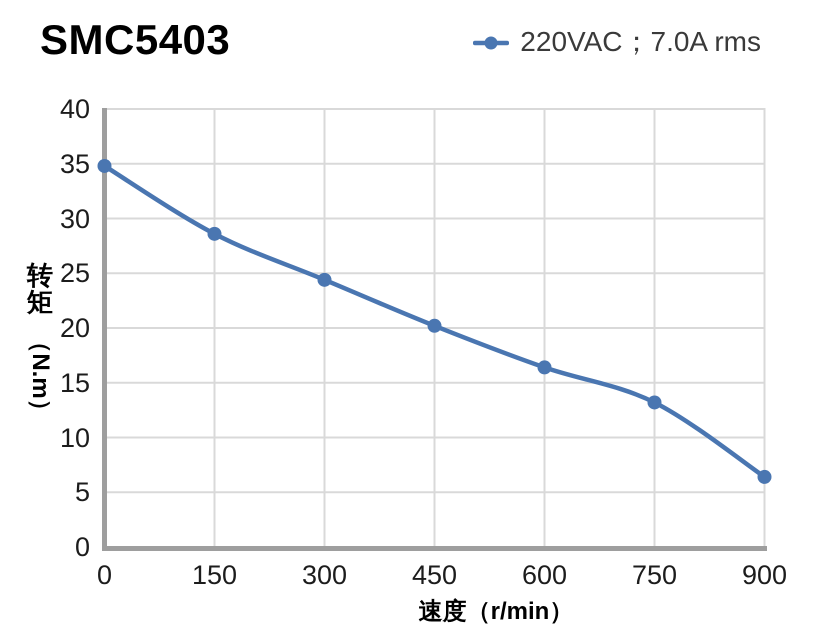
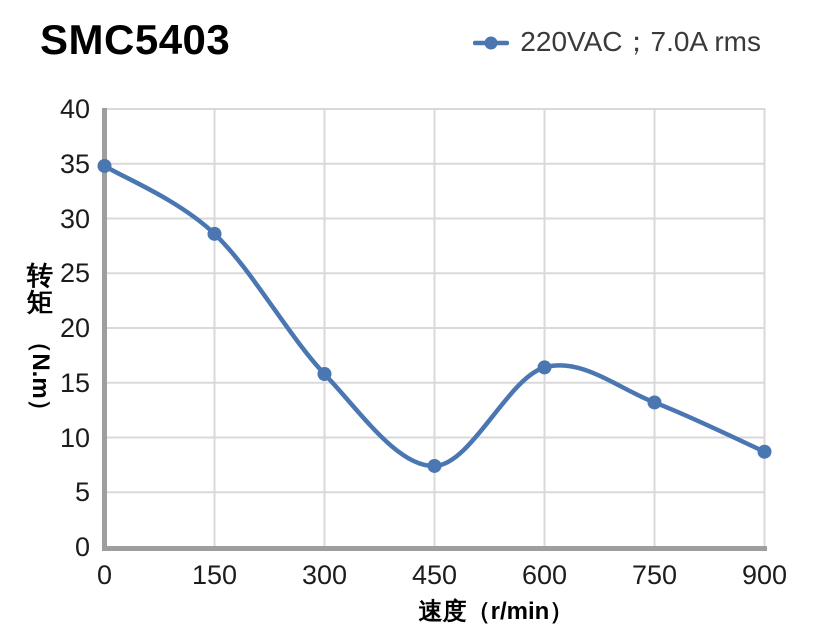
300: 24.4 -> 15.8
450: 20.2 -> 7.4
900: 6.4 -> 8.7
